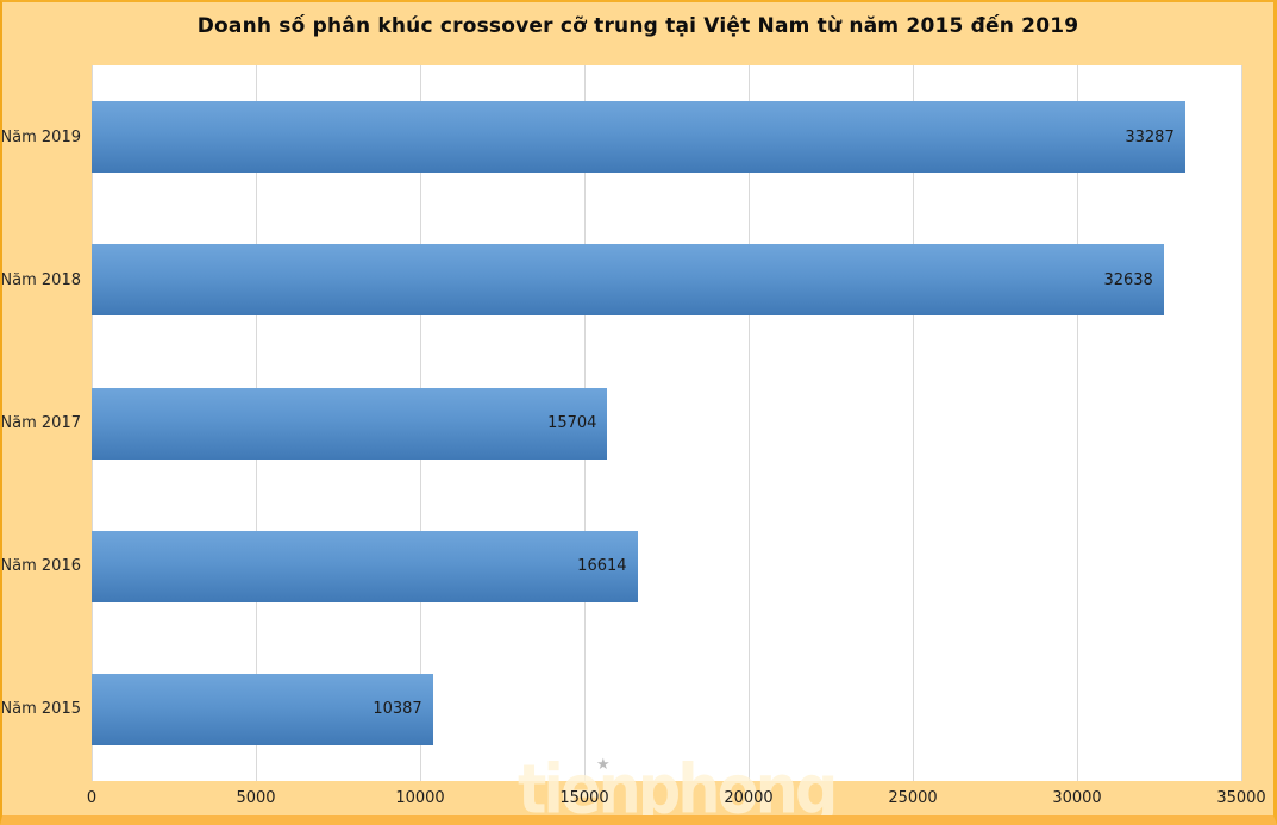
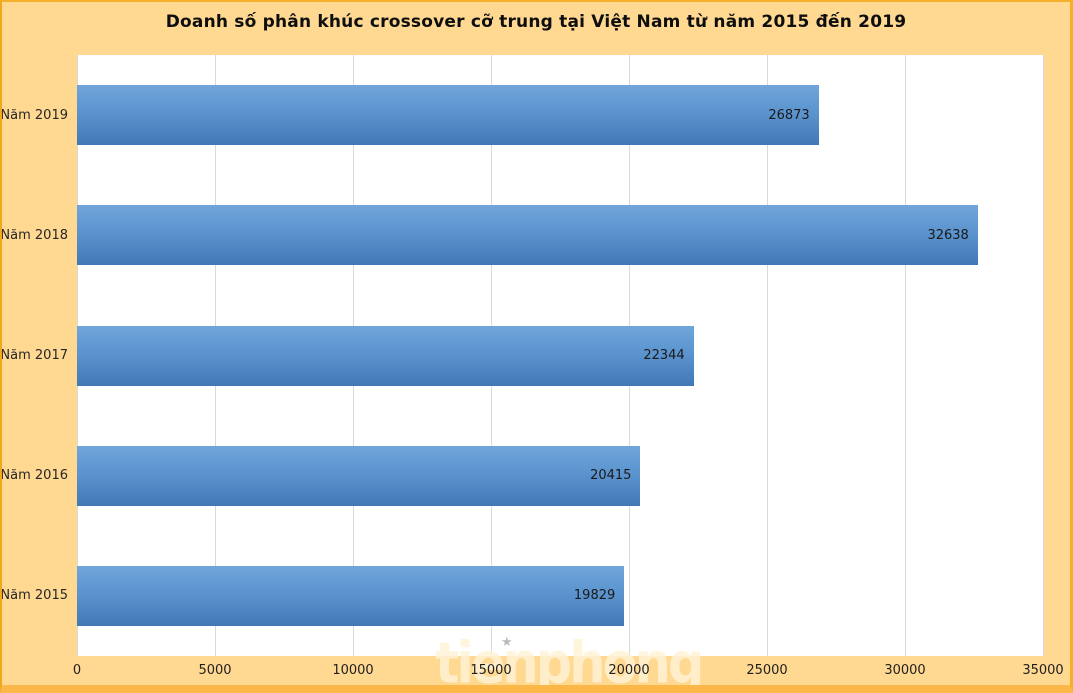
Năm 2019: 33287 -> 26873
Năm 2017: 15704 -> 22344
Năm 2016: 16614 -> 20415
Năm 2015: 10387 -> 19829
